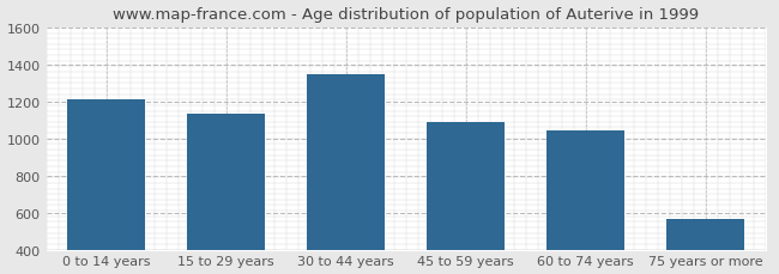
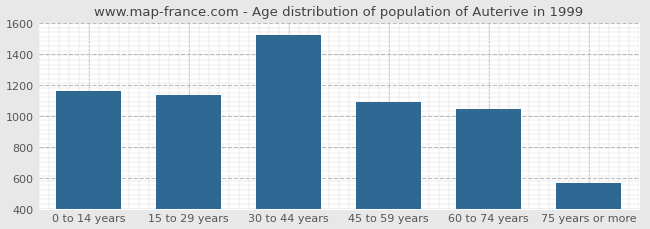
0 to 14 years: 1210 -> 1160
30 to 44 years: 1350 -> 1520
